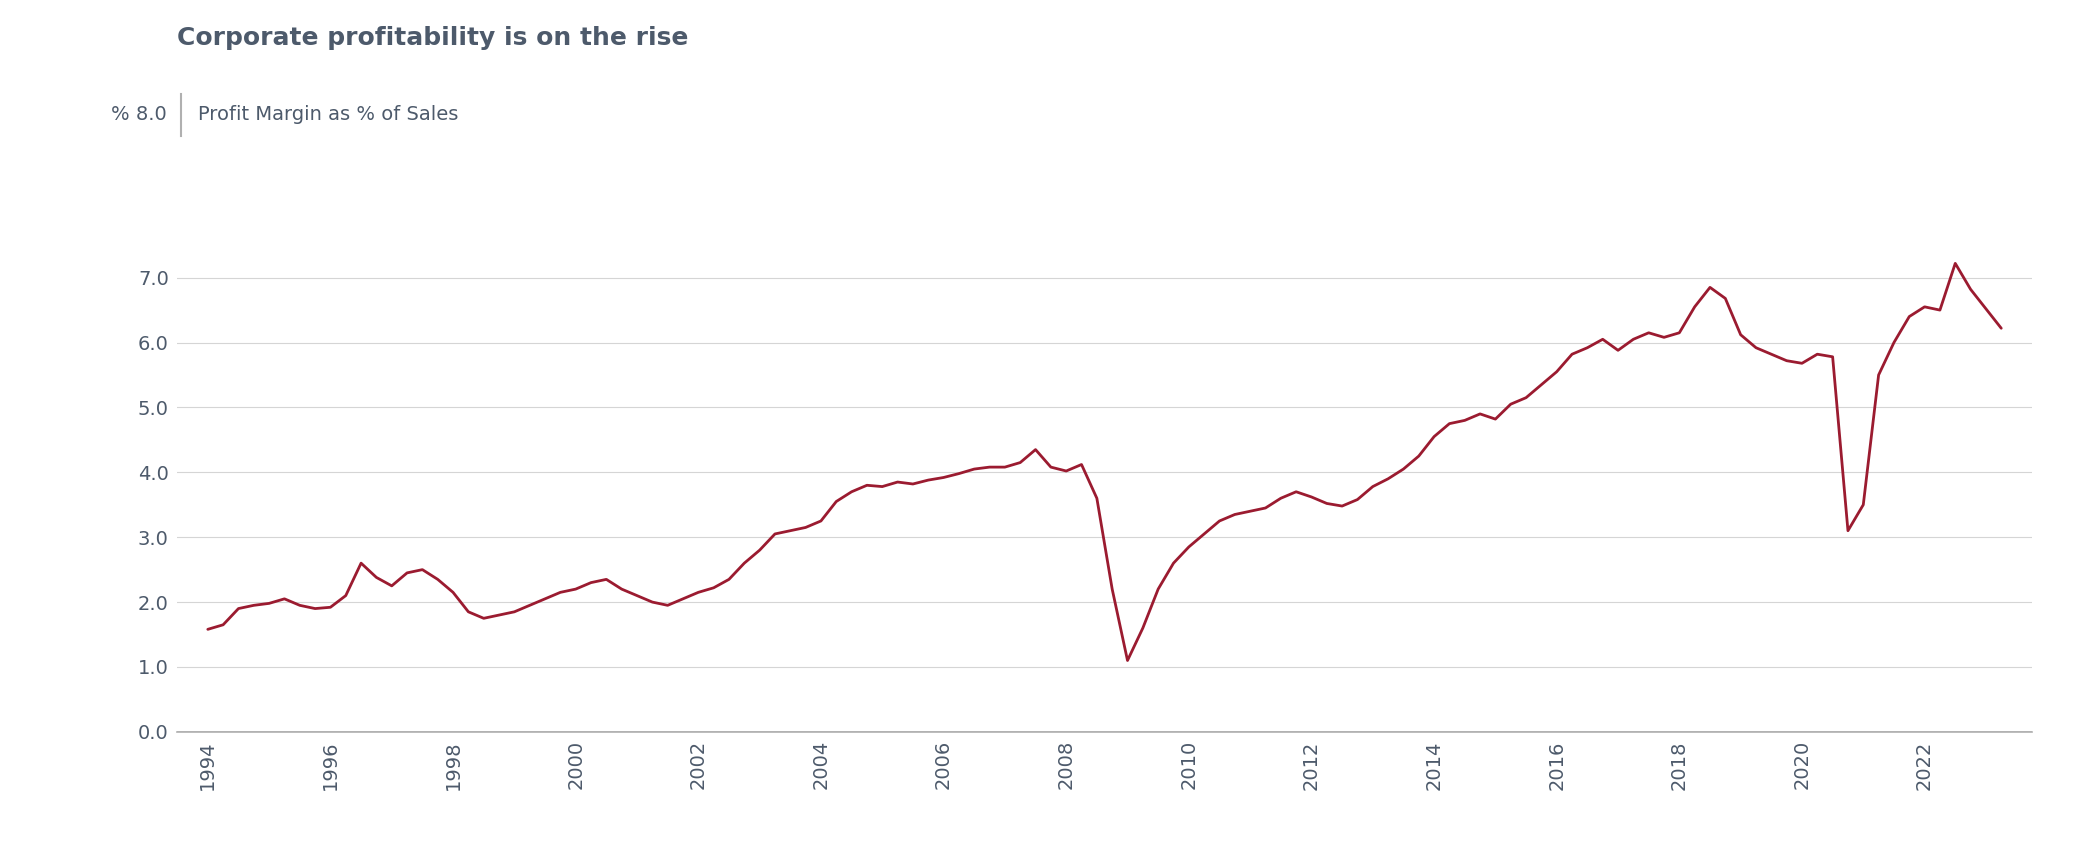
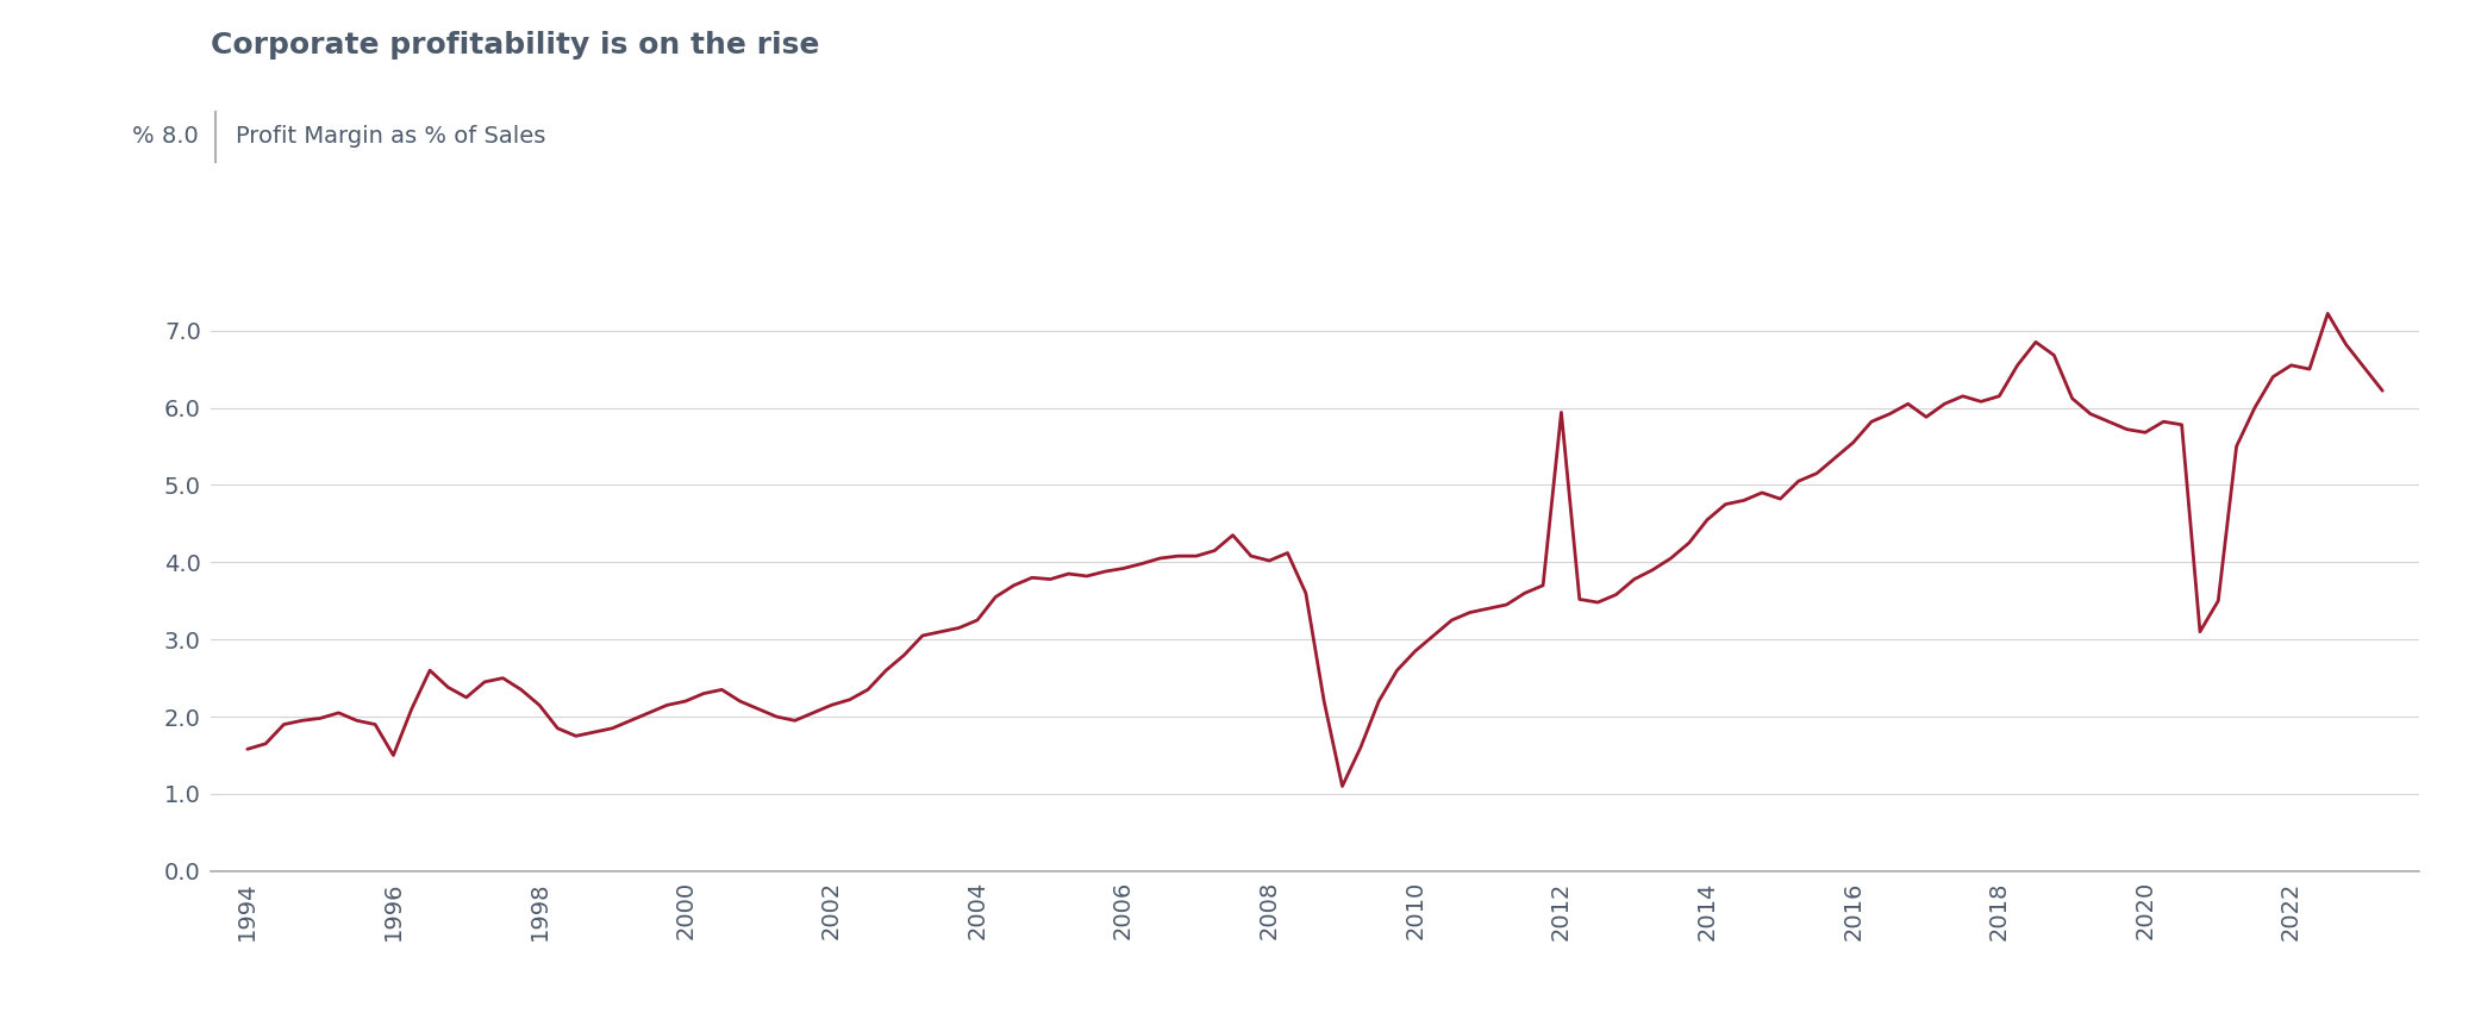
1996: 1.92 -> 1.50
2012: 3.62 -> 5.94
